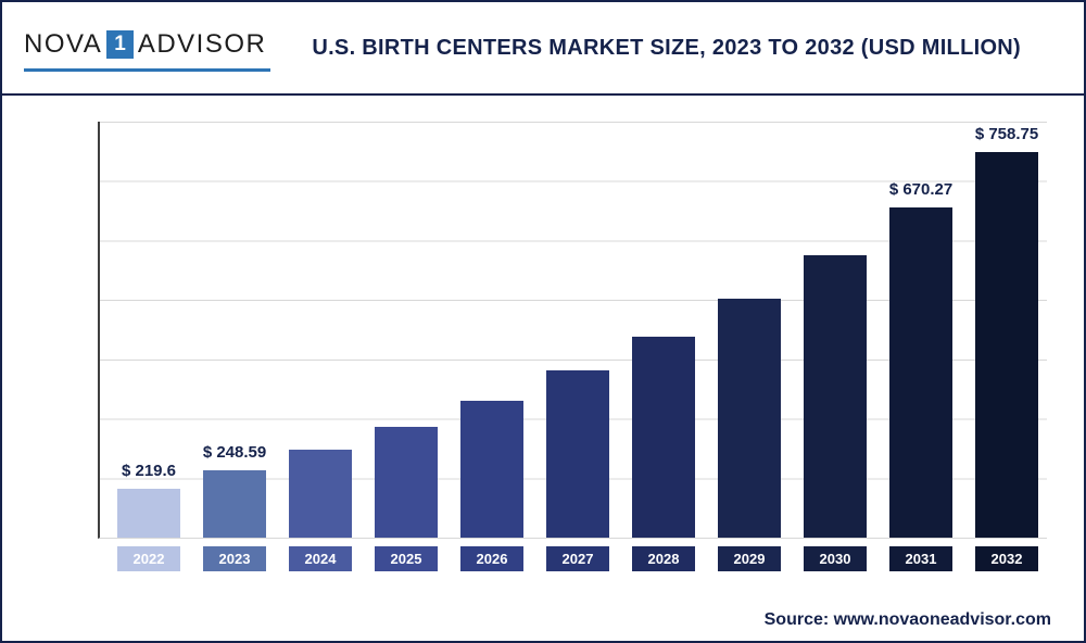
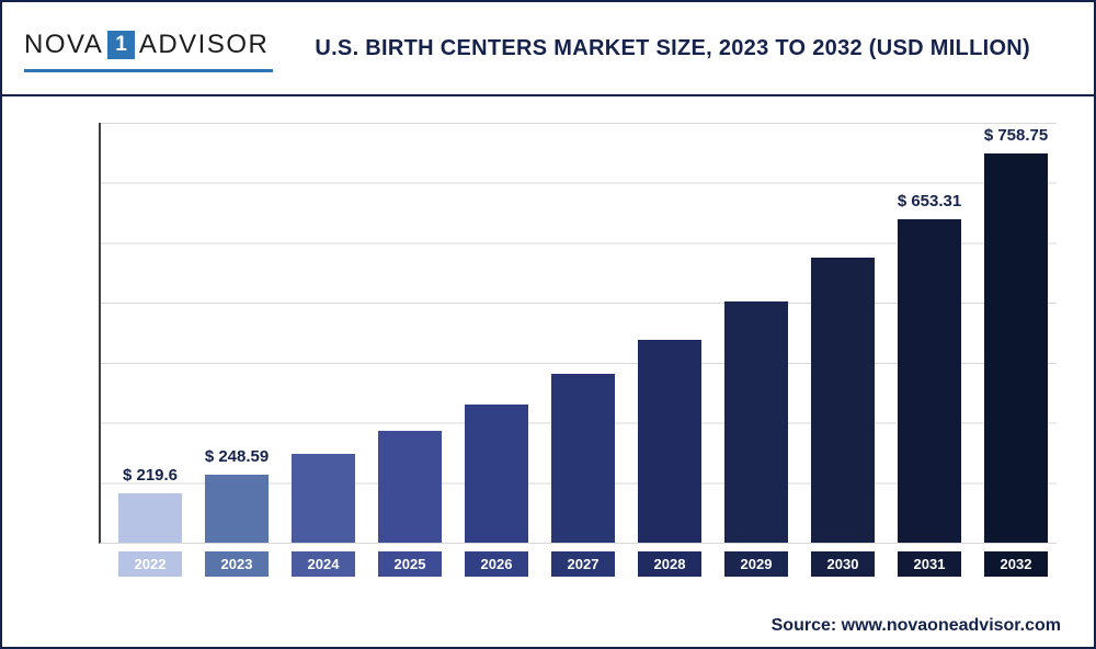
2031: 670.27 -> 653.31
